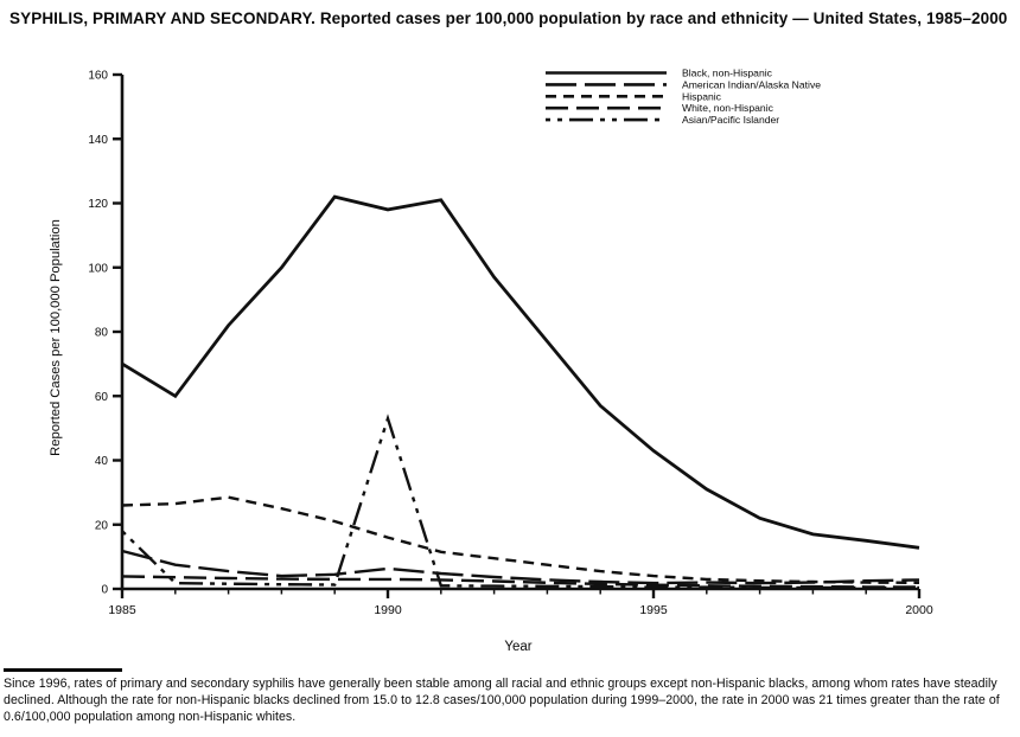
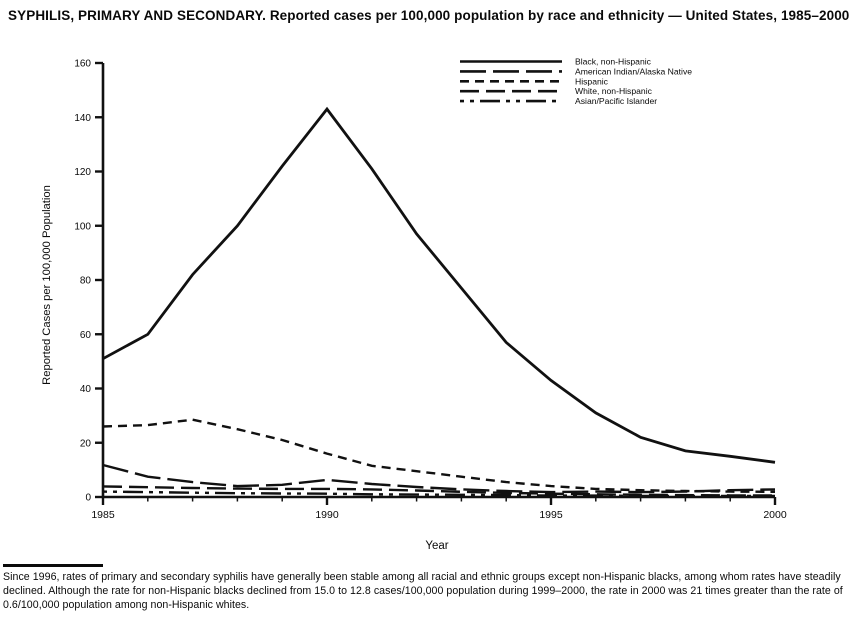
Black, non-Hispanic/1985: 70 -> 51
Asian/Pacific Islander/1985: 18 -> 2
Black, non-Hispanic/1990: 118 -> 143
Asian/Pacific Islander/1990: 53 -> 1
